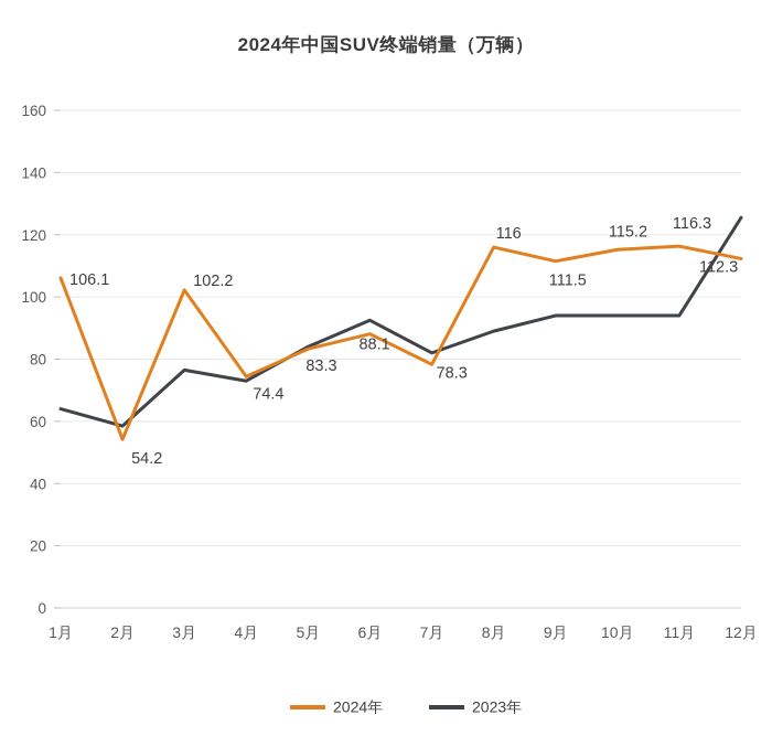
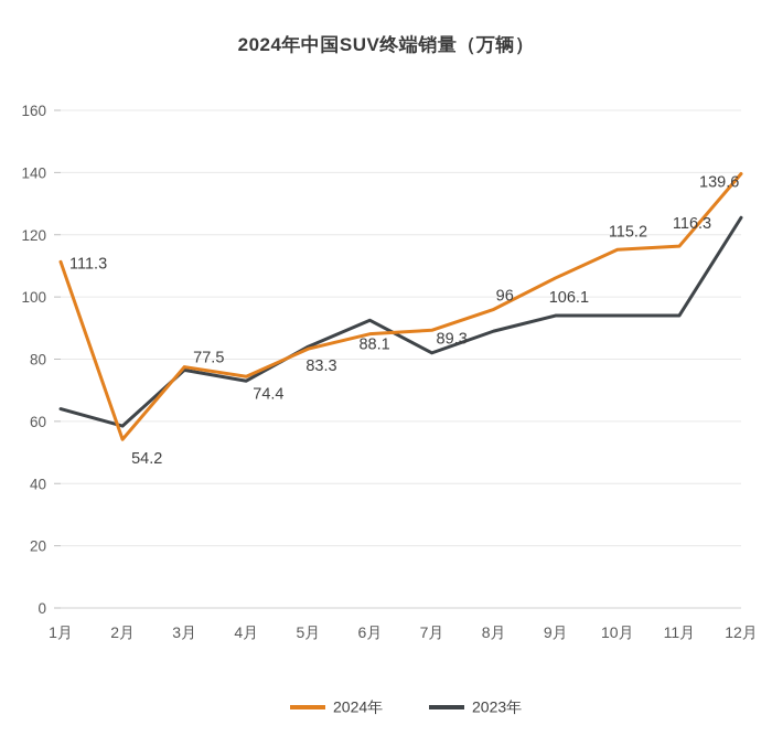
2024年/1月: 106.1 -> 111.3
2024年/3月: 102.2 -> 77.5
2024年/7月: 78.3 -> 89.3
2024年/8月: 116 -> 96
2024年/9月: 111.5 -> 106.1
2024年/12月: 112.3 -> 139.6
